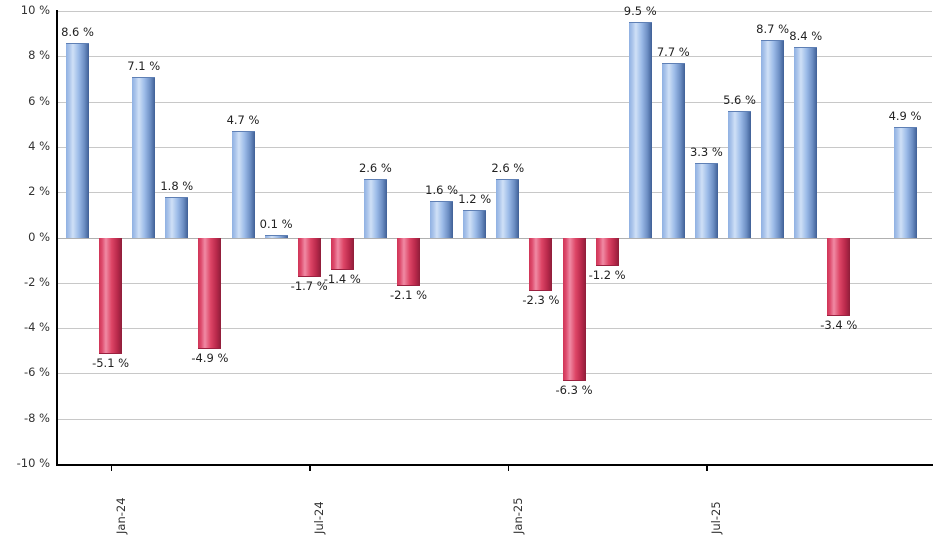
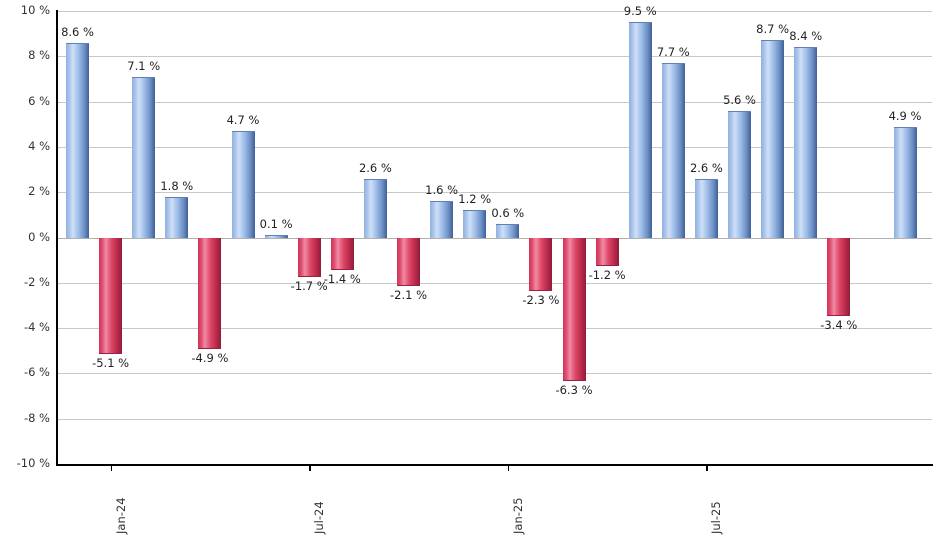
Jan-25: 2.6 -> 0.6
Jul-25: 3.3 -> 2.6
